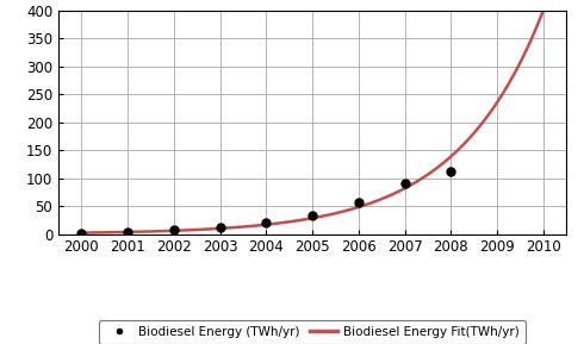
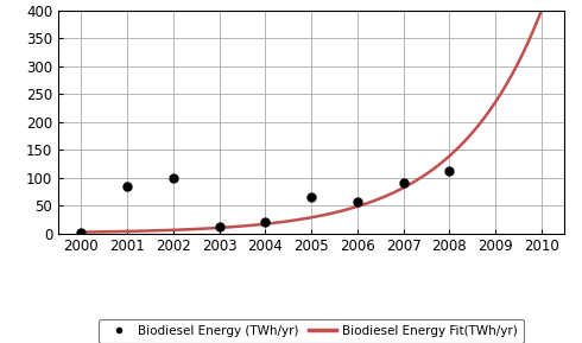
Biodiesel Energy (TWh/yr)/2001: 3 -> 85
Biodiesel Energy (TWh/yr)/2002: 7 -> 100
Biodiesel Energy (TWh/yr)/2005: 33 -> 65
